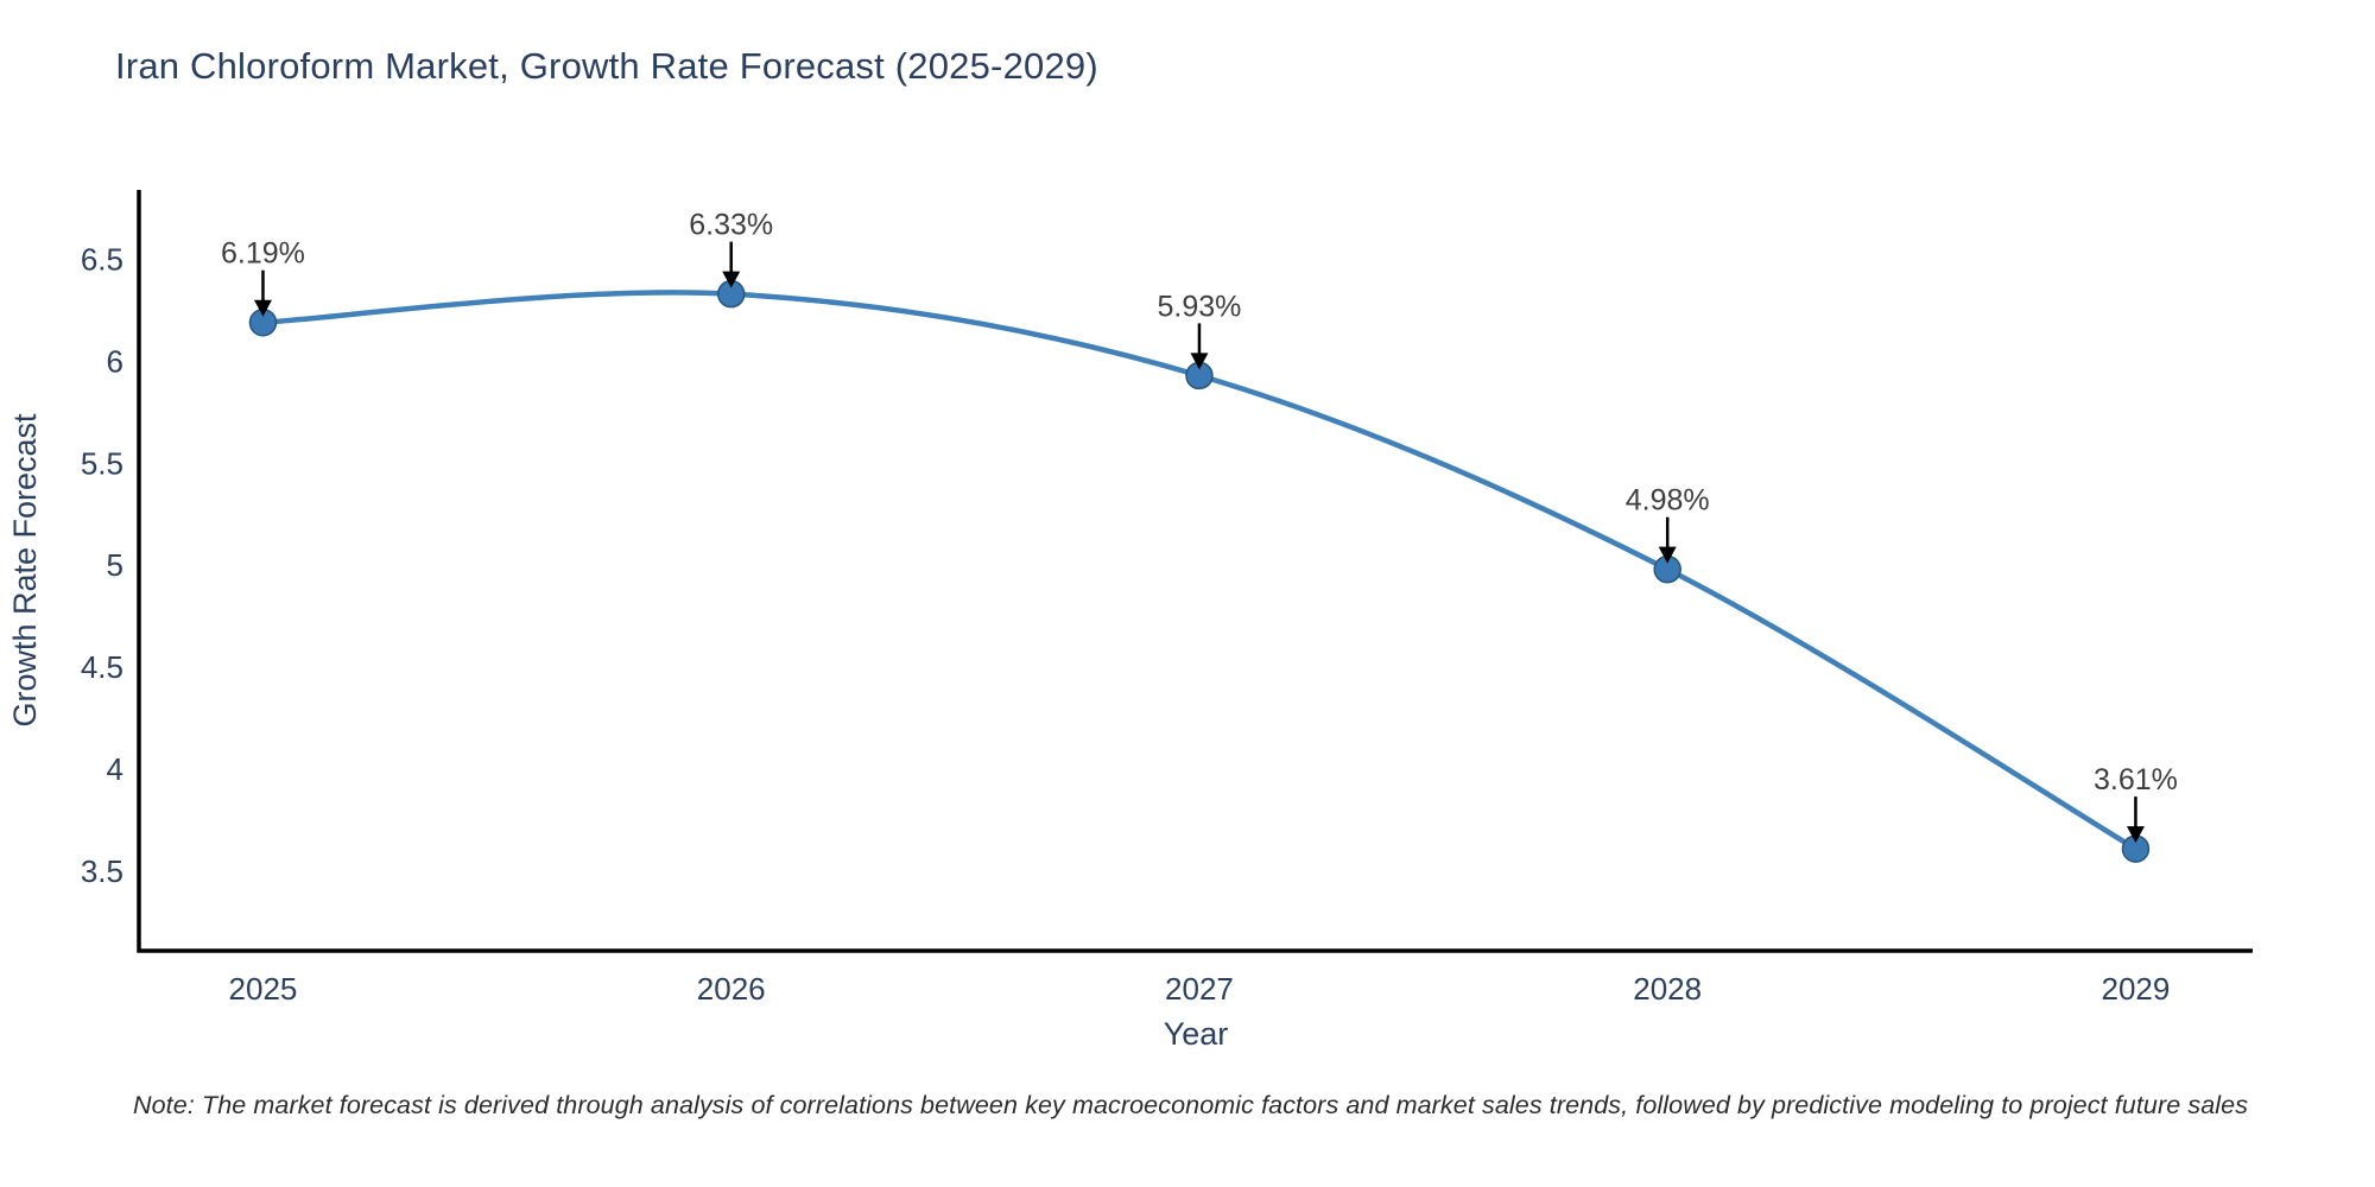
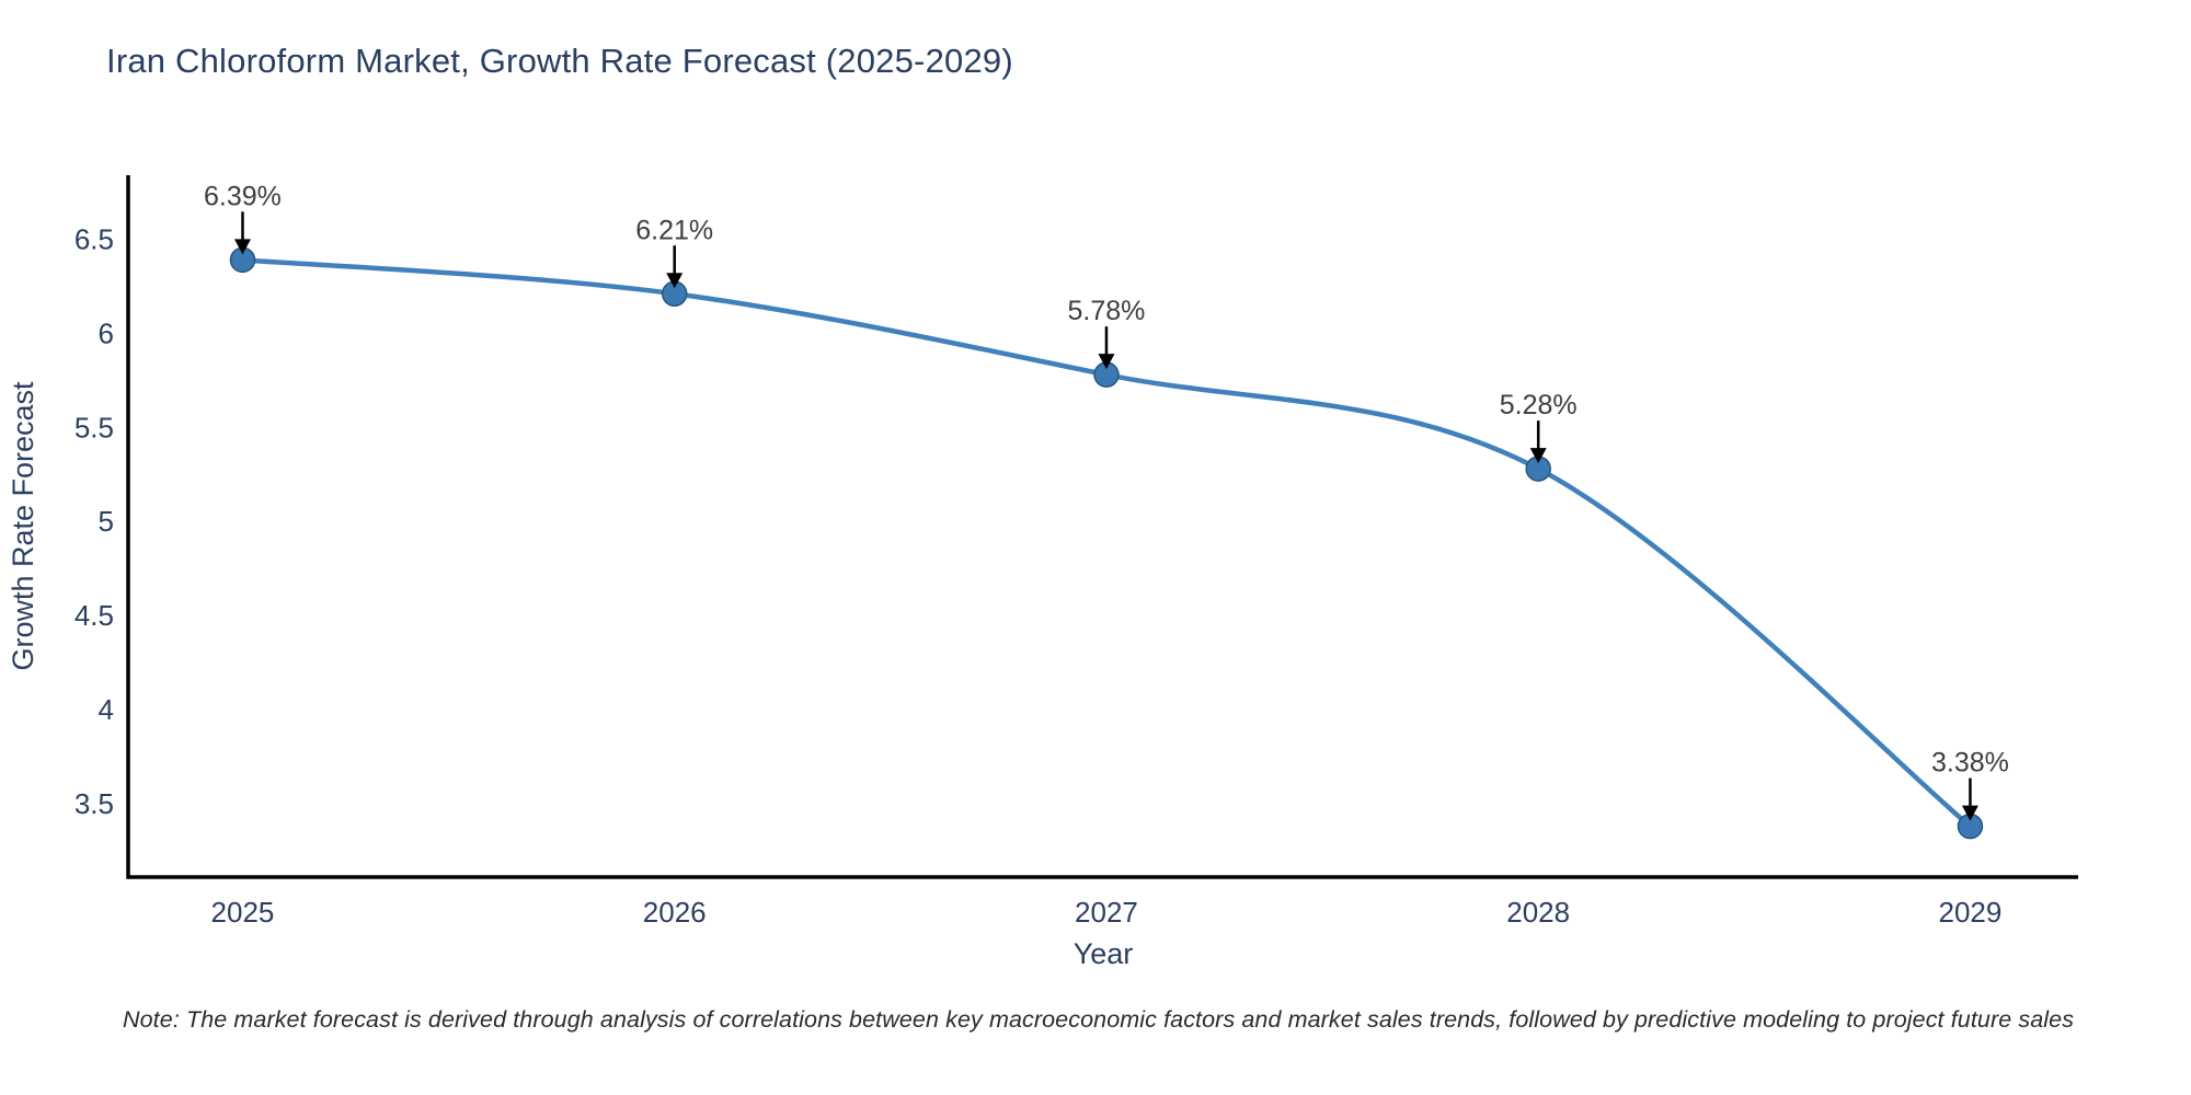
2025: 6.19% -> 6.39%
2026: 6.33% -> 6.21%
2027: 5.93% -> 5.78%
2028: 4.98% -> 5.28%
2029: 3.61% -> 3.38%
